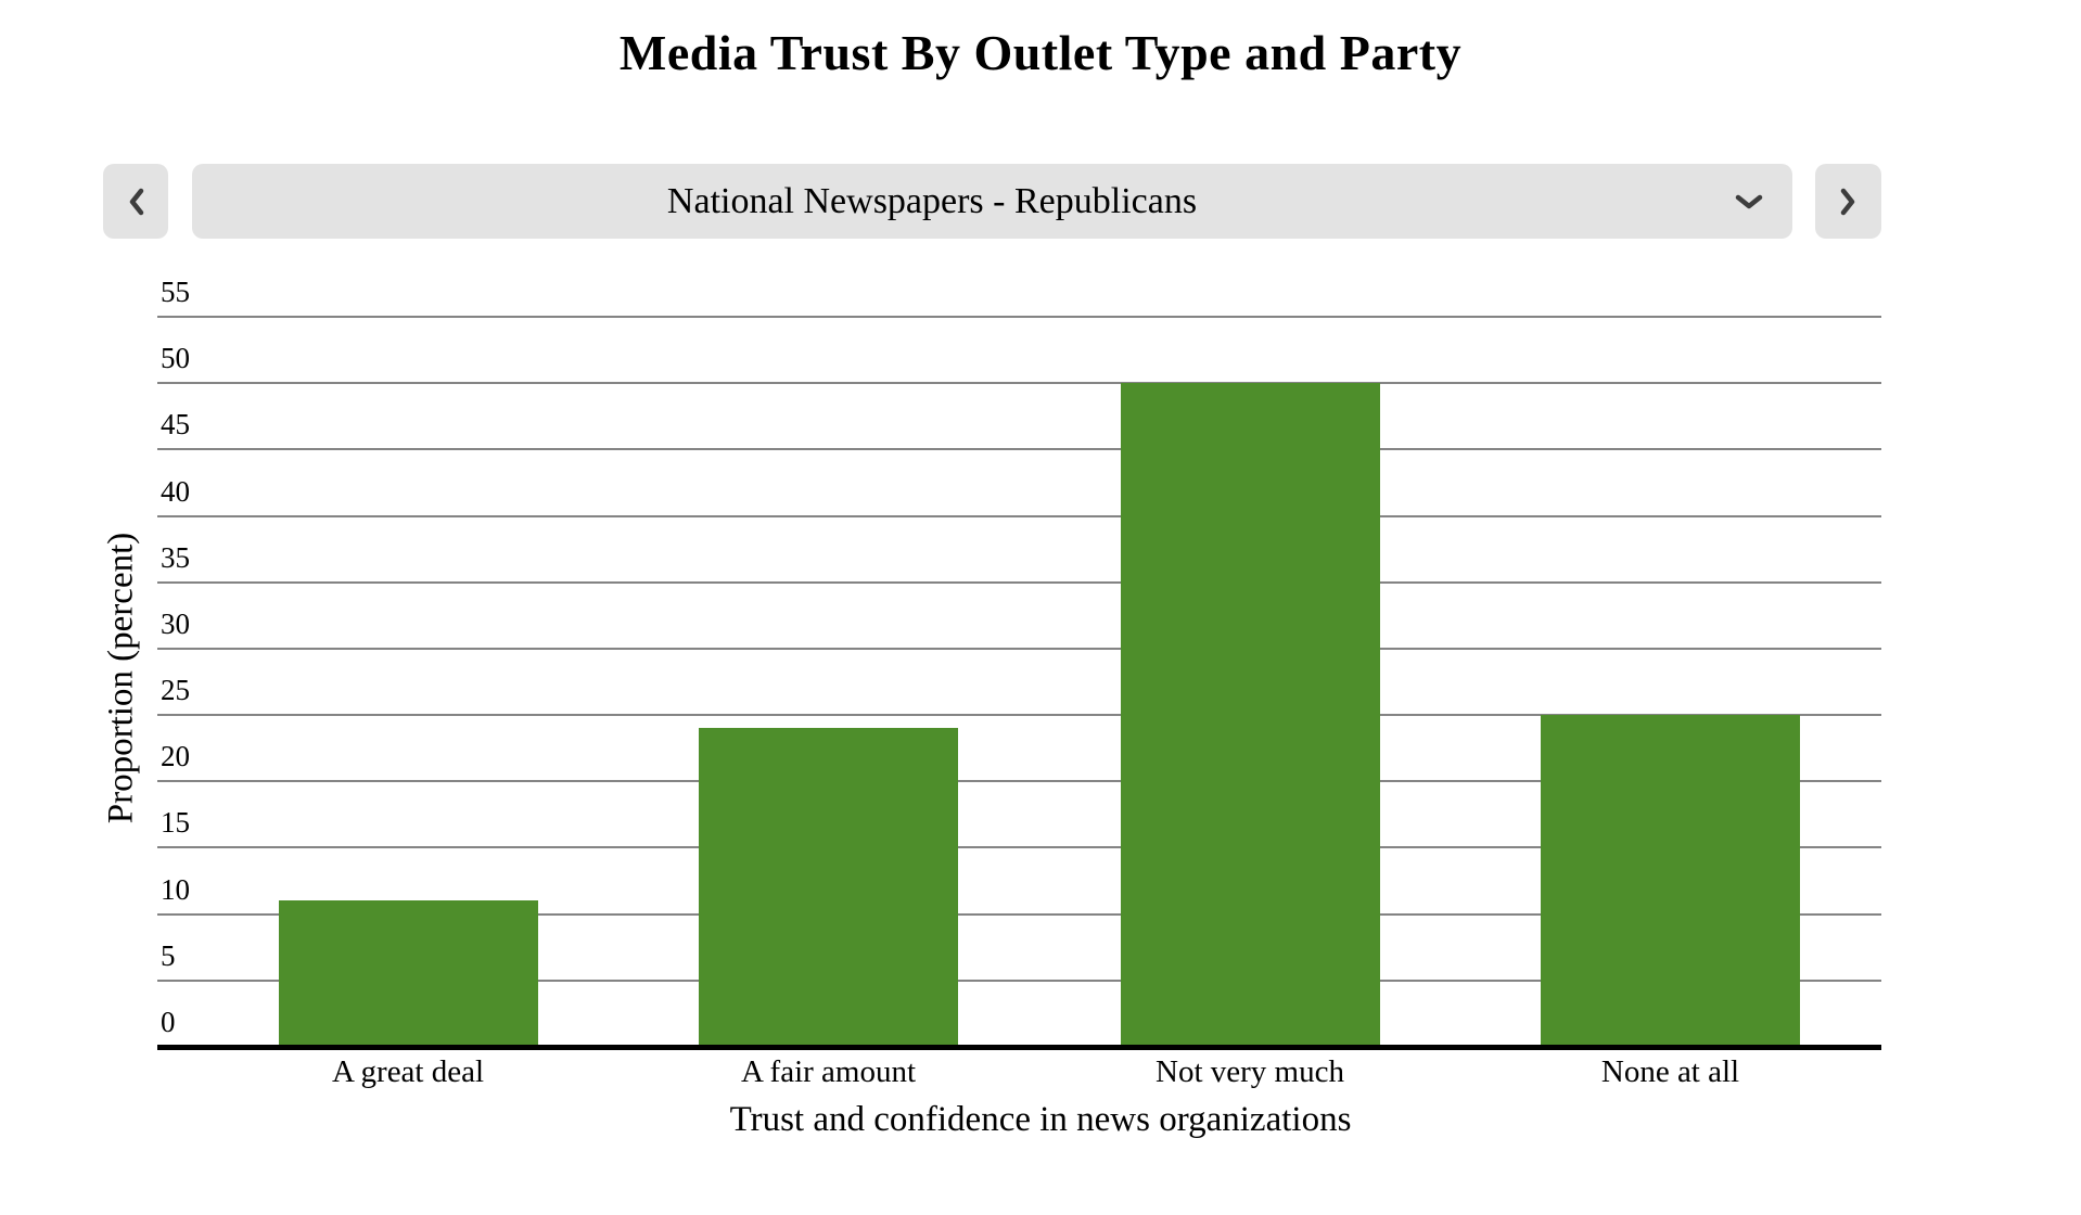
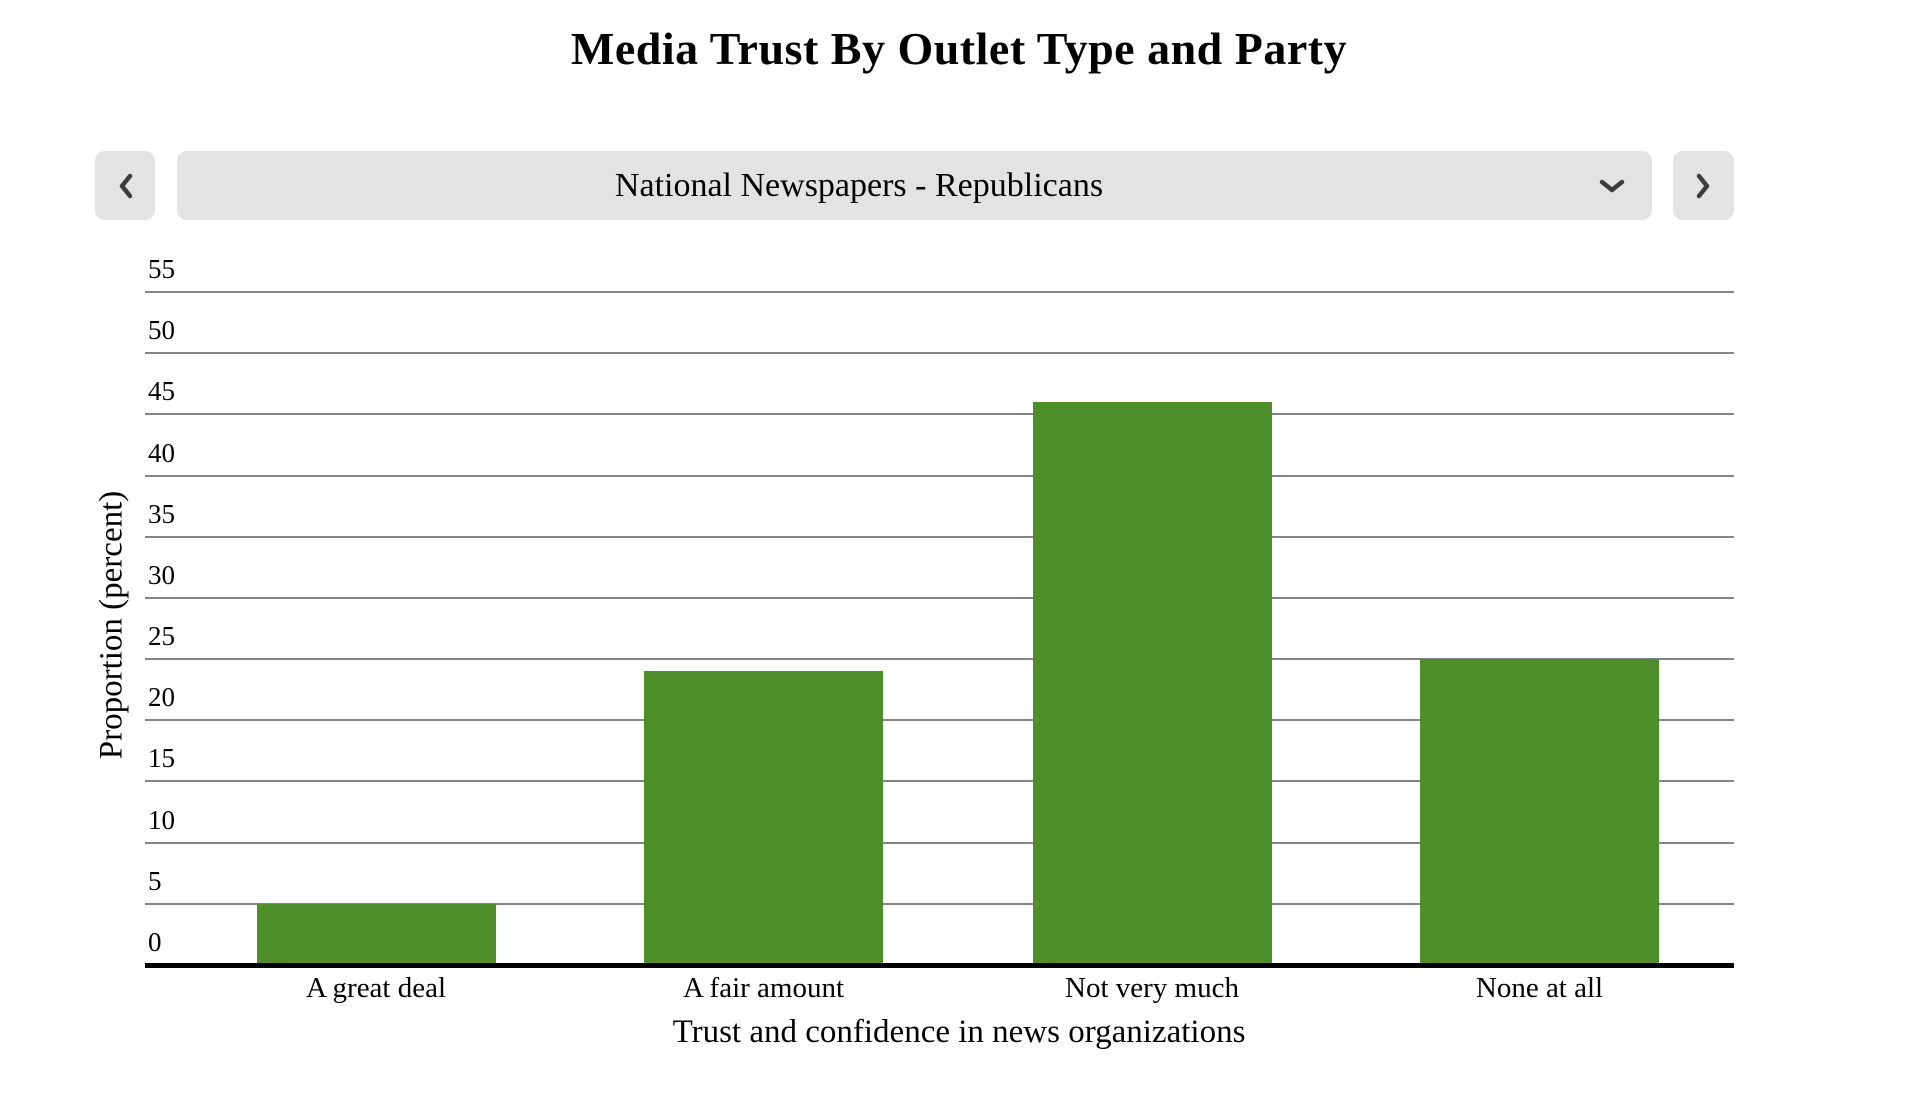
A great deal: 11 -> 5
Not very much: 50 -> 46
